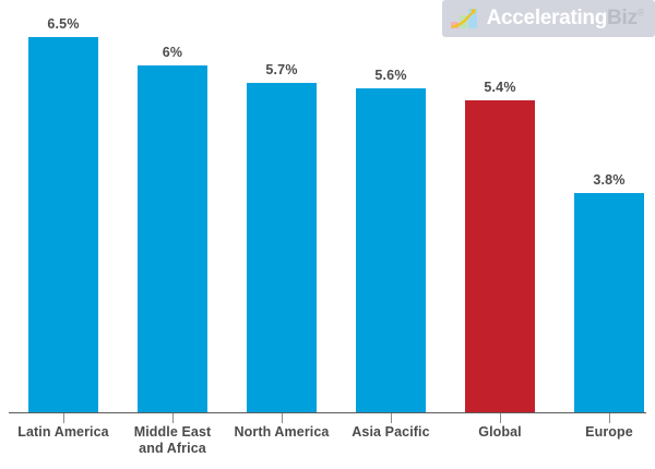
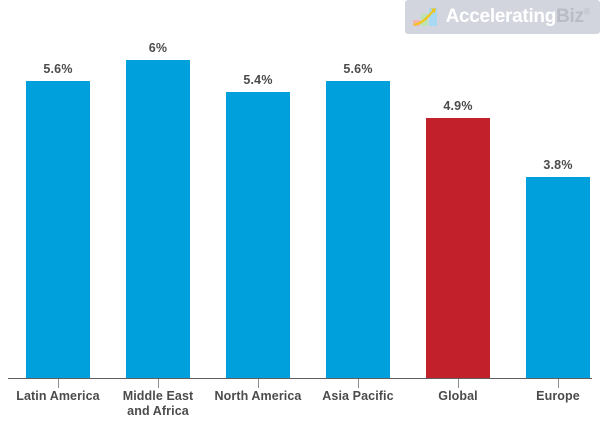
Latin America: 6.5% -> 5.6%
North America: 5.7% -> 5.4%
Global: 5.4% -> 4.9%
